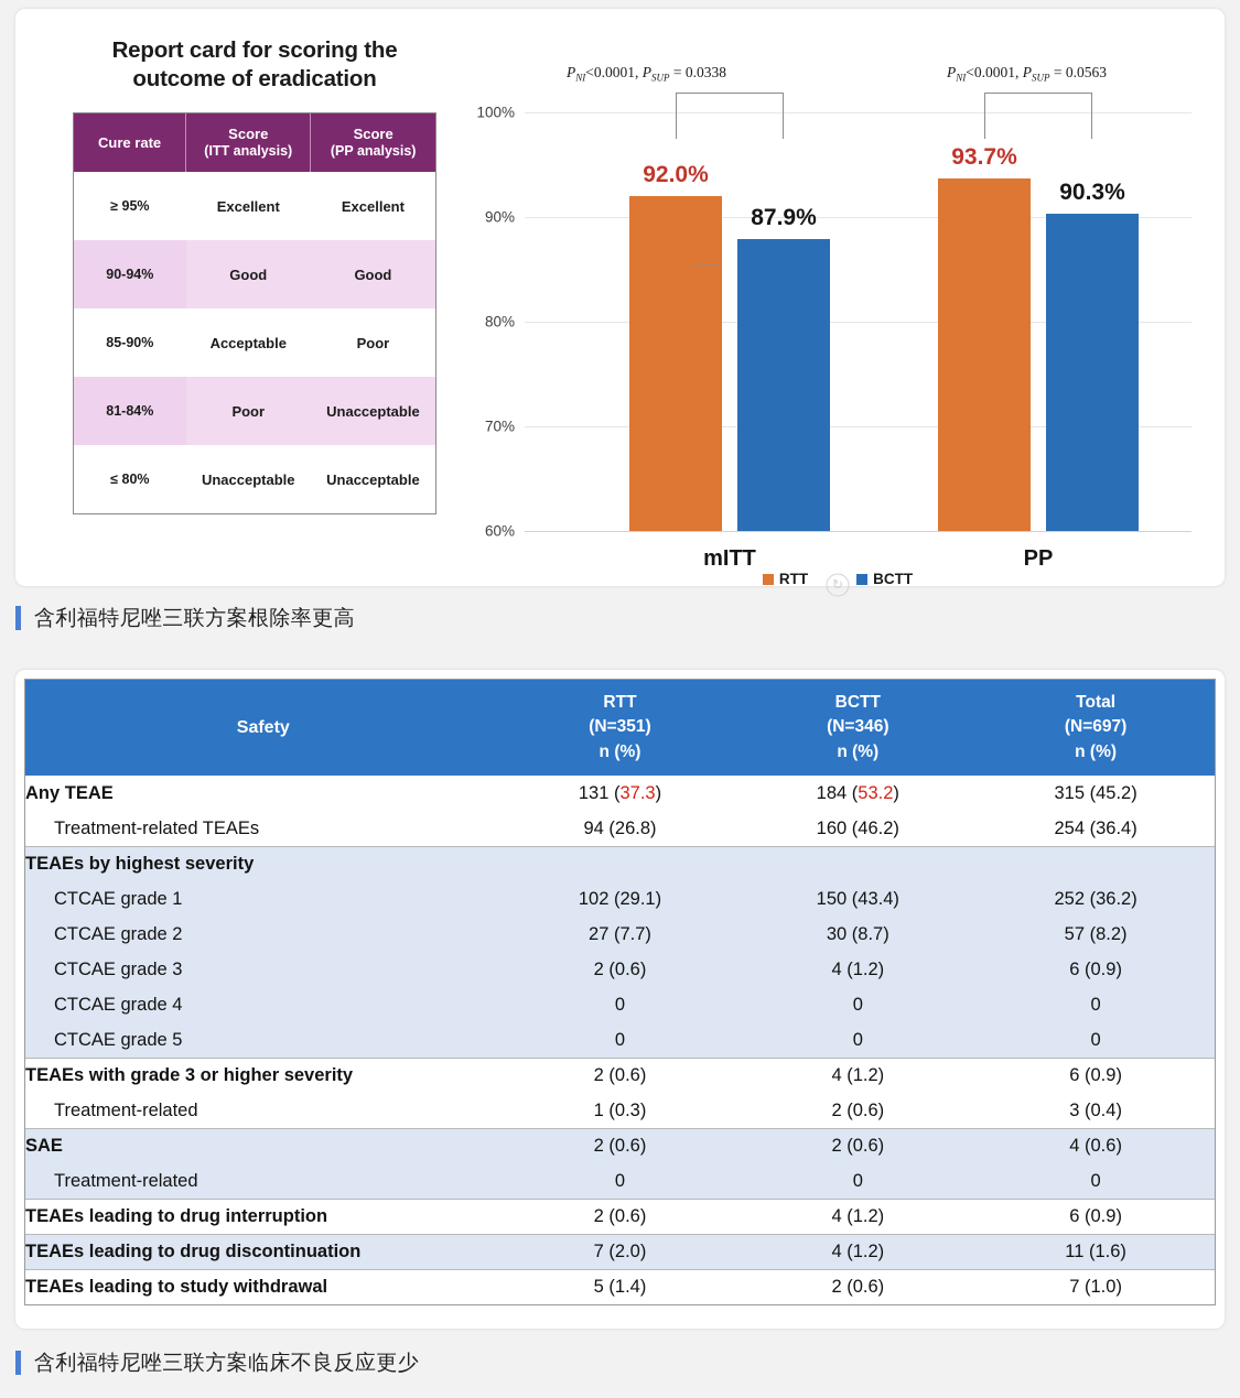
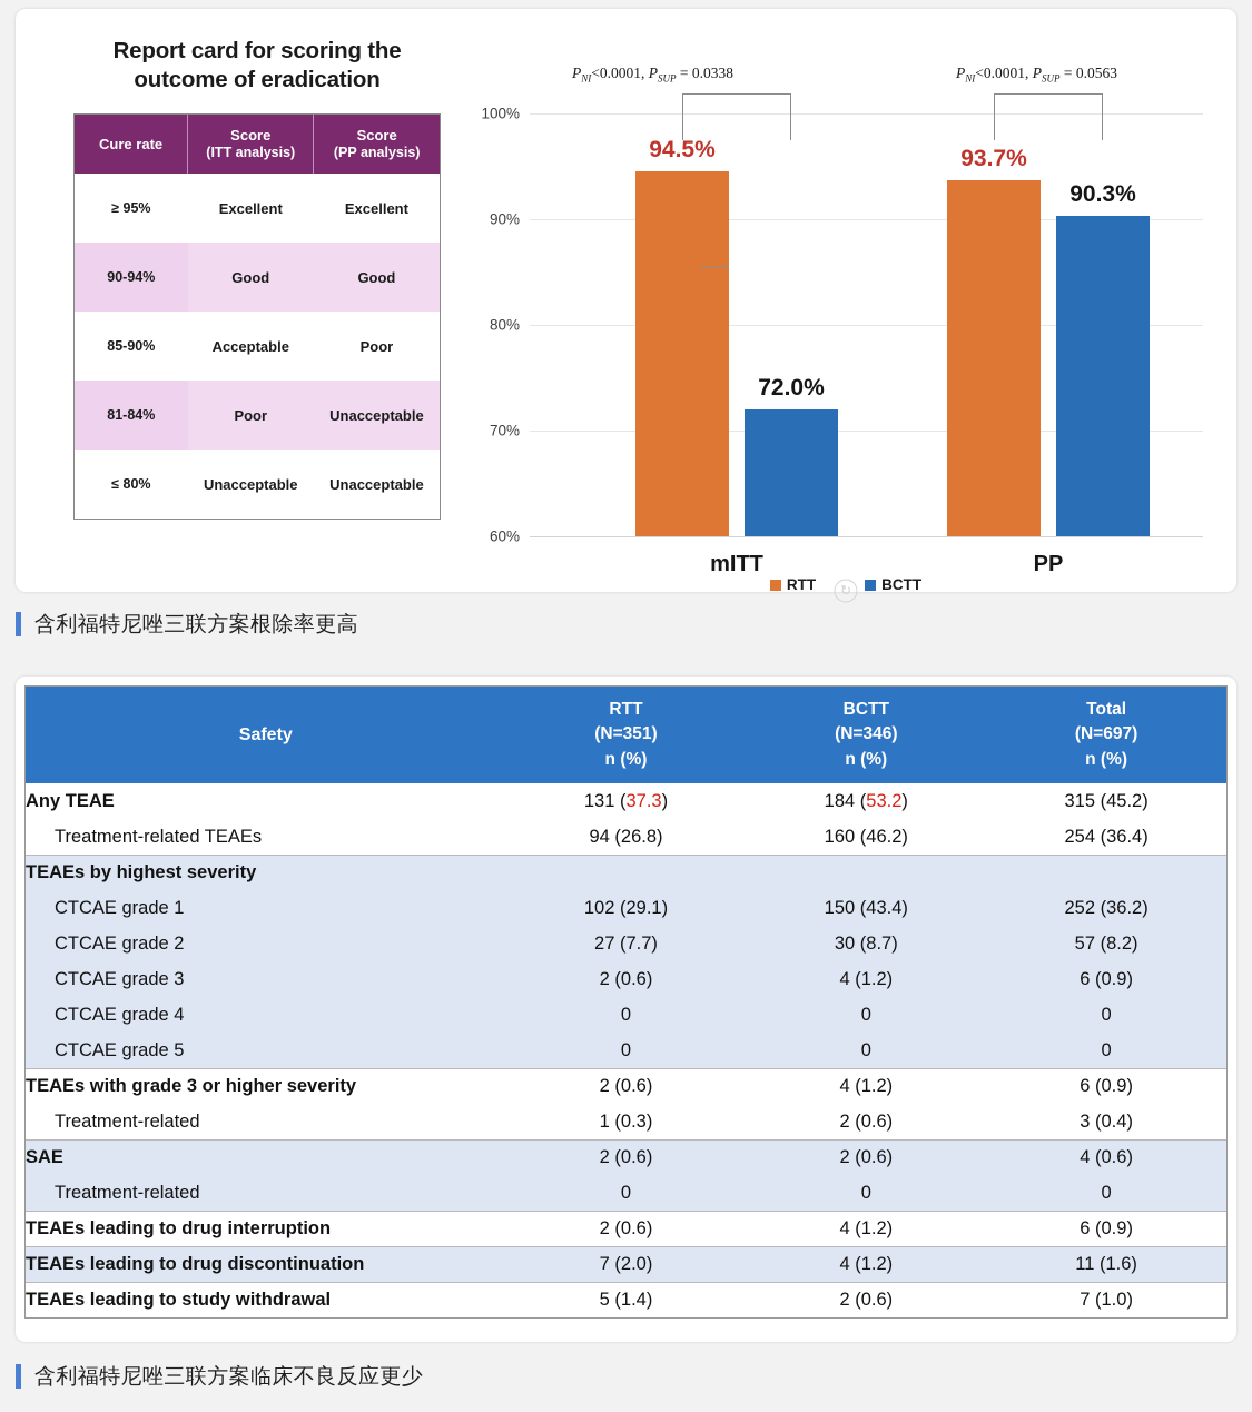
RTT/mITT: 92.0% -> 94.5%
BCTT/mITT: 87.9% -> 72.0%
